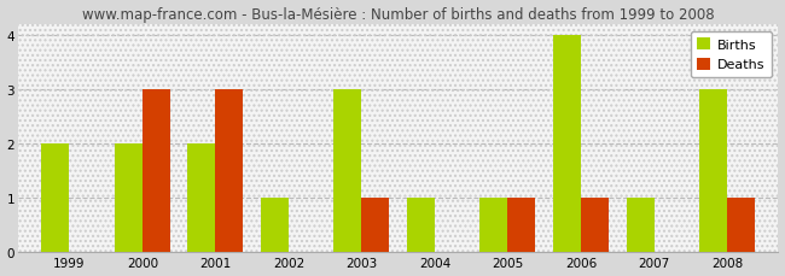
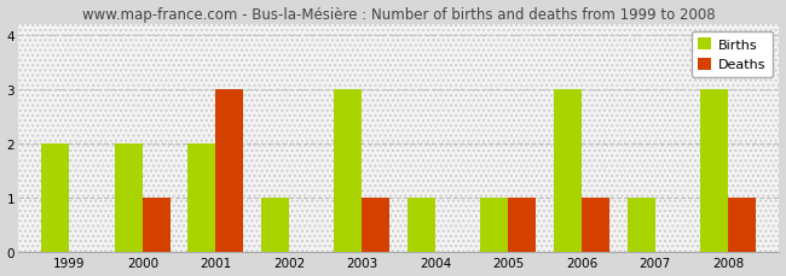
Deaths/2000: 3 -> 1
Births/2006: 4 -> 3
